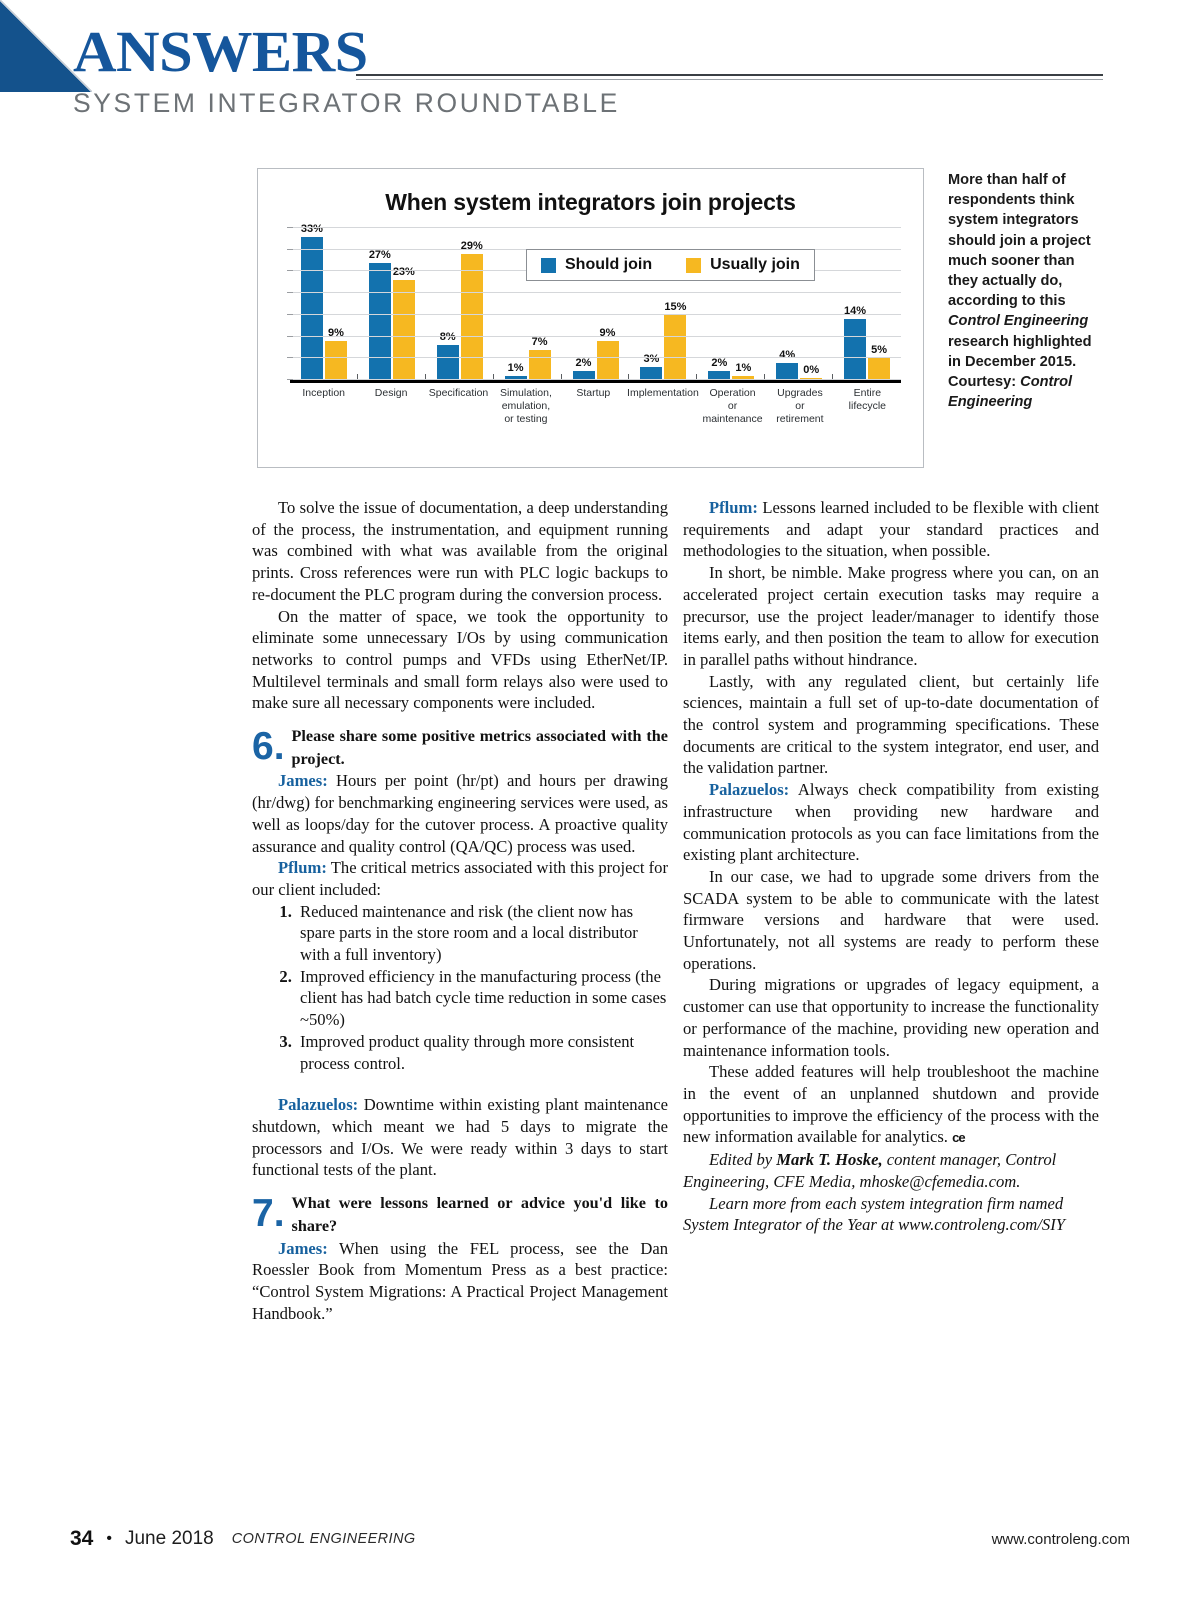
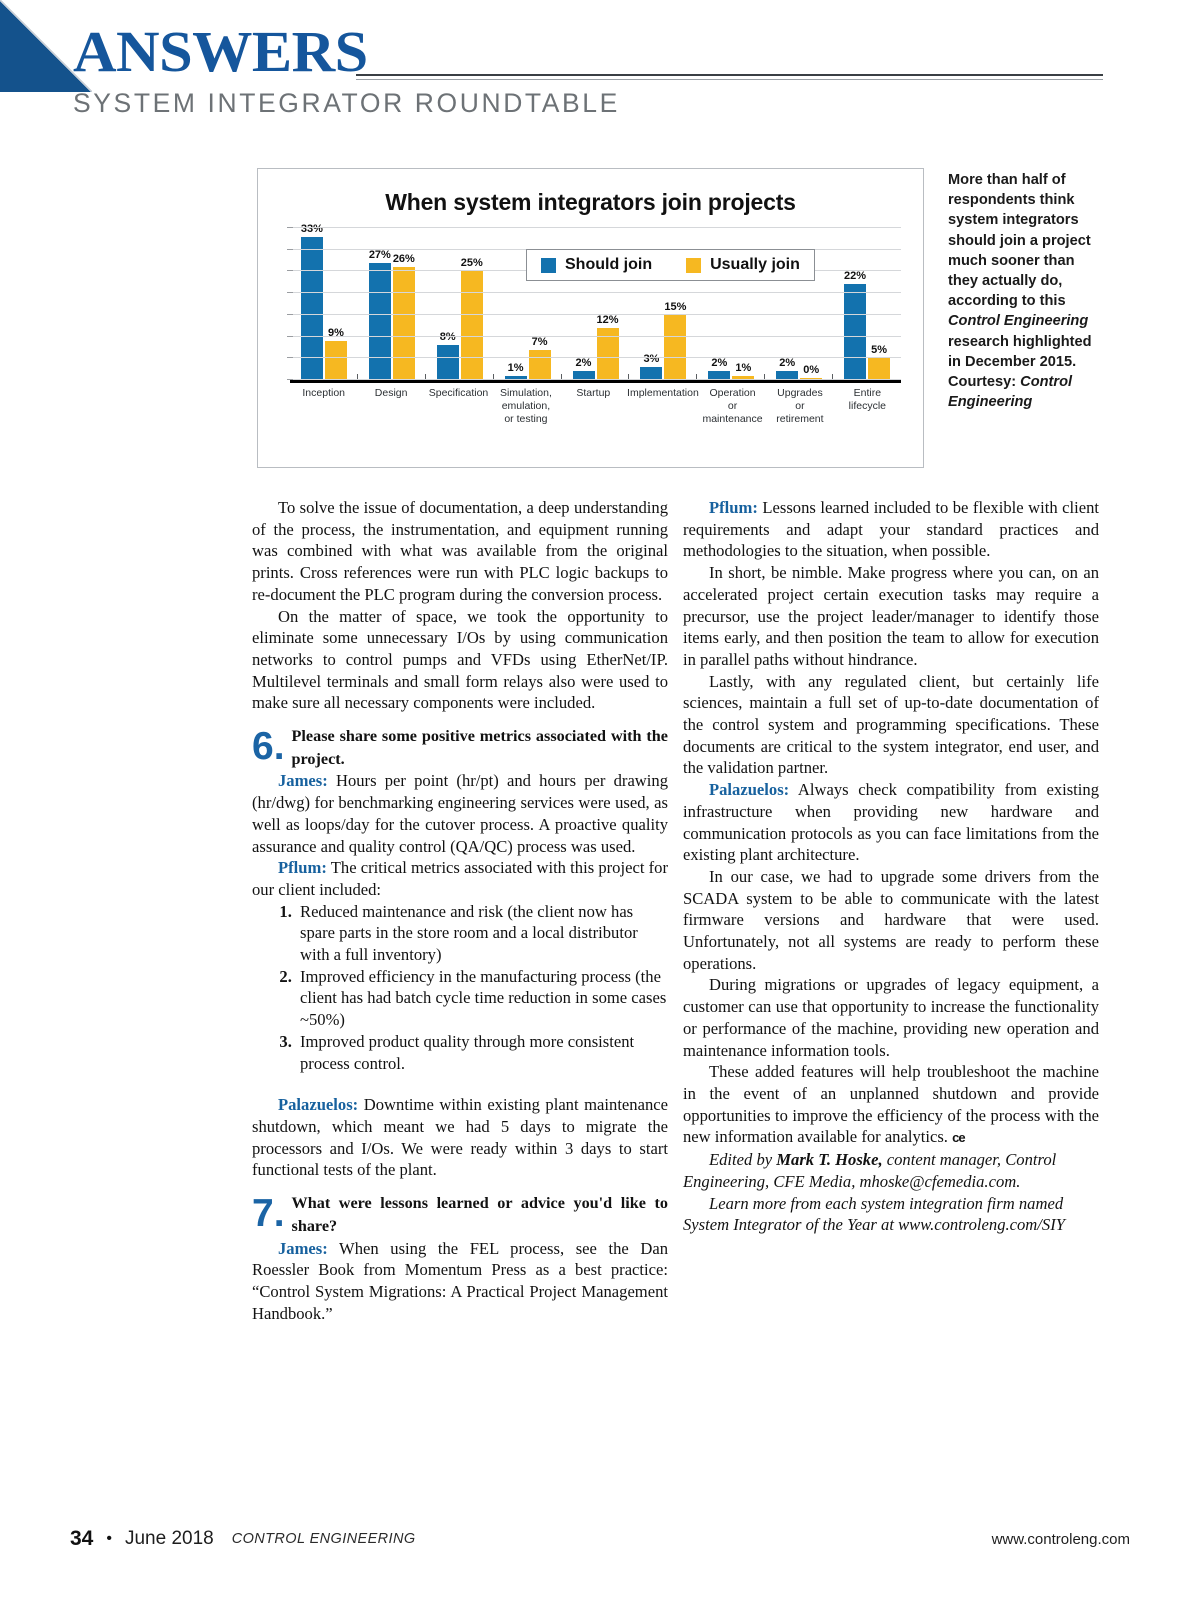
Usually join/Design: 23% -> 26%
Usually join/Specification: 29% -> 25%
Usually join/Startup: 9% -> 12%
Should join/Upgrades or retirement: 4% -> 2%
Should join/Entire lifecycle: 14% -> 22%
